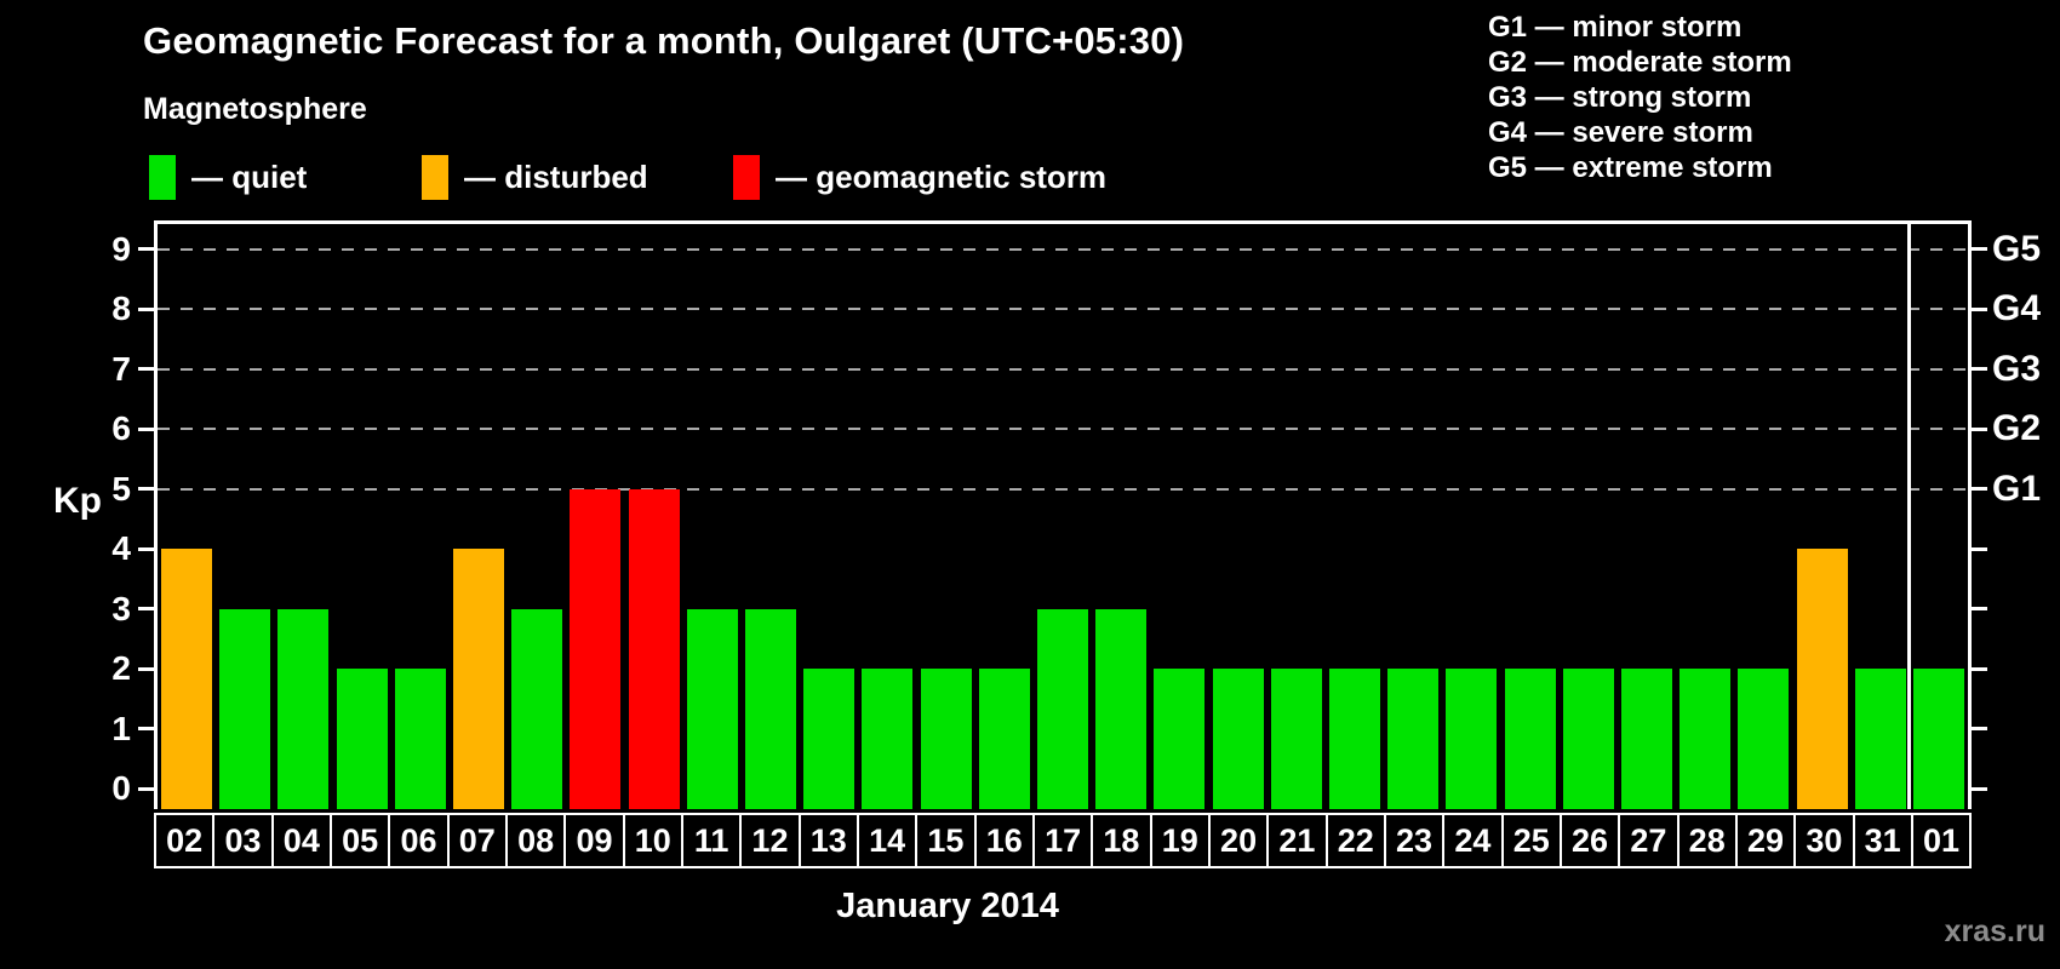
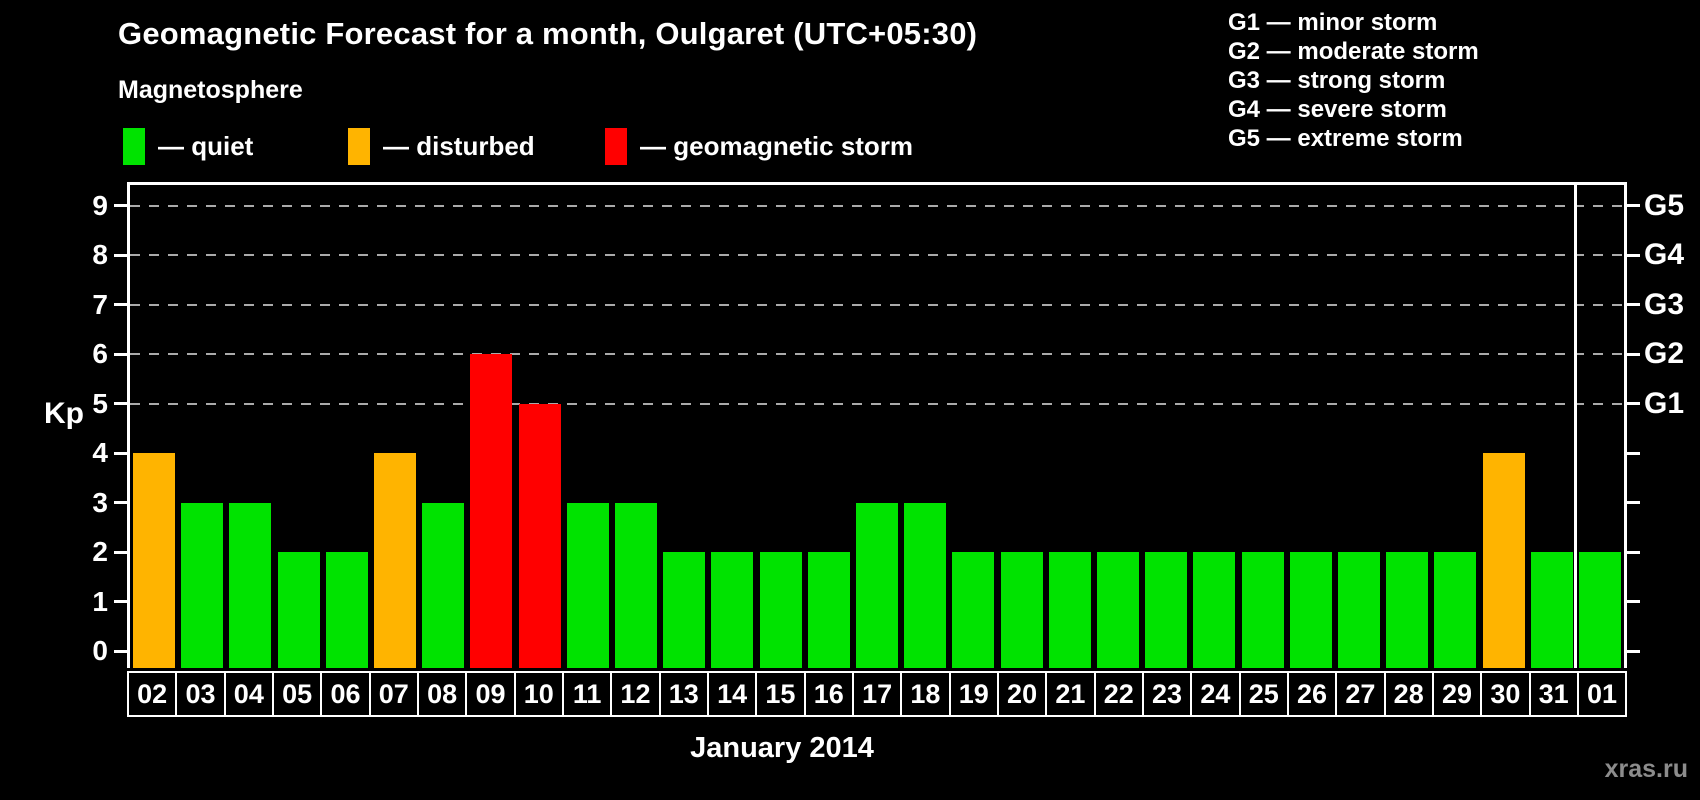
09: 5 -> 6
